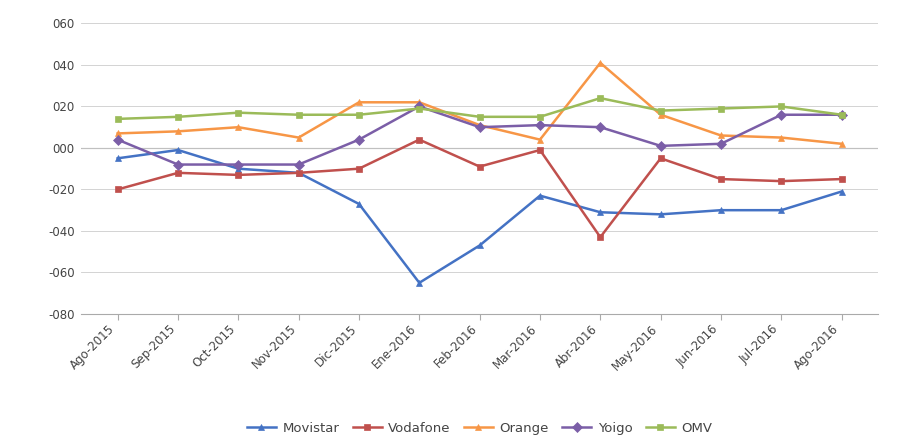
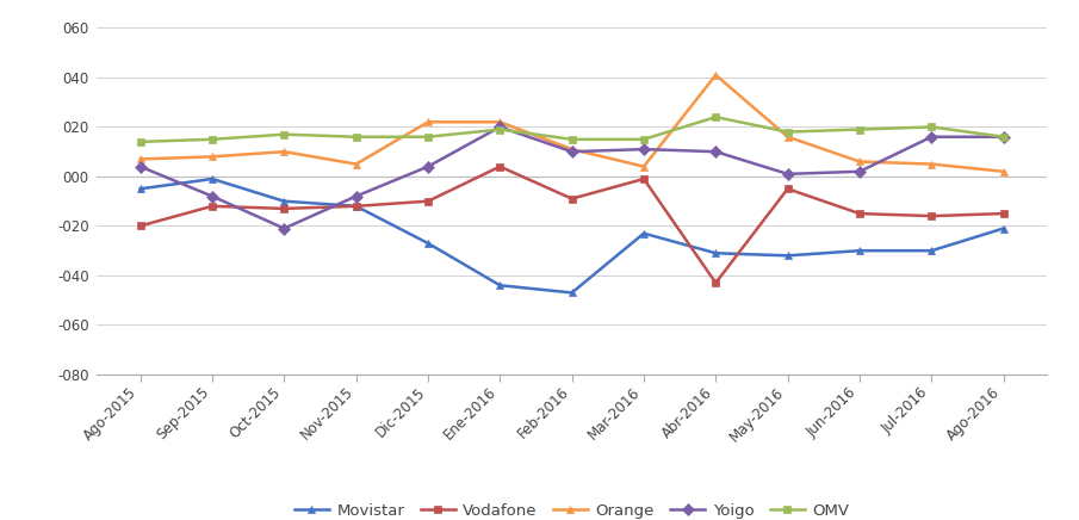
Yoigo/Oct-2015: -8 -> -21
Movistar/Ene-2016: -65 -> -44
